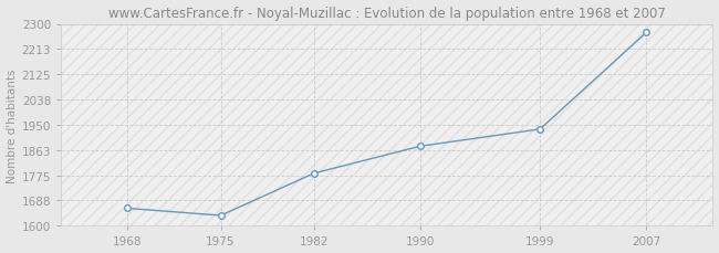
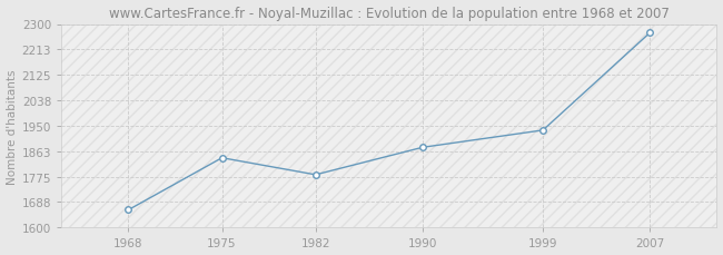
1975: 1636 -> 1840
